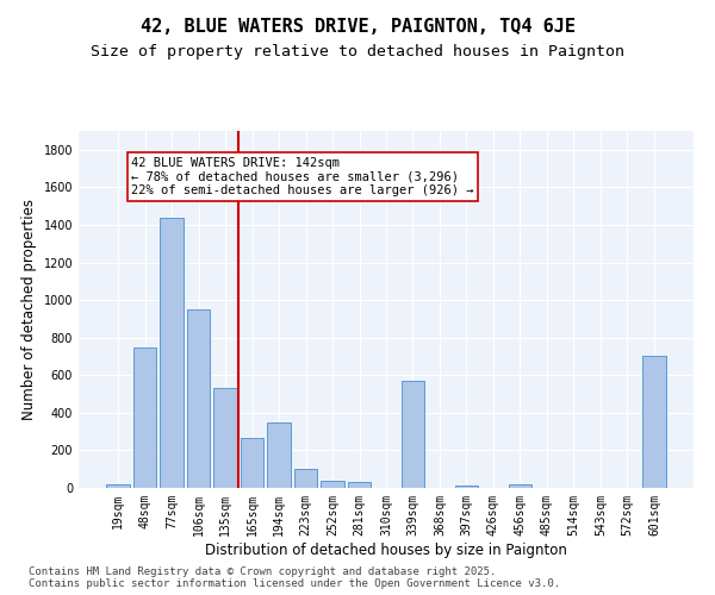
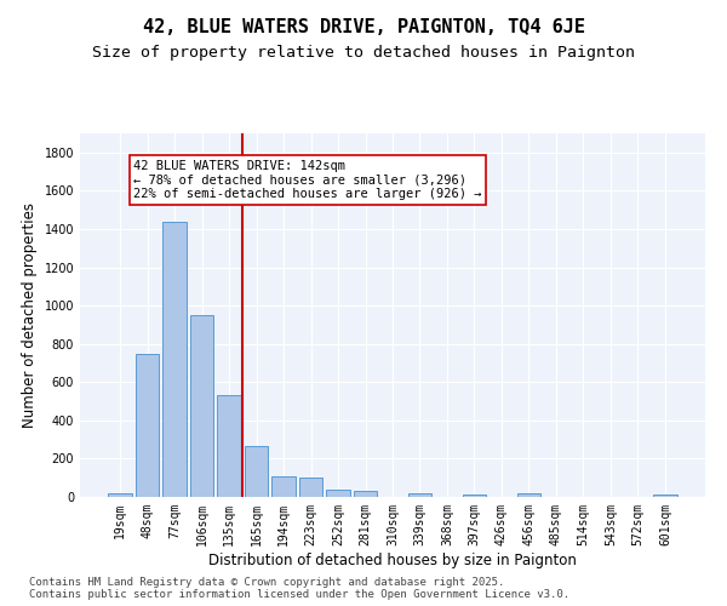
194sqm: 350 -> 110
339sqm: 570 -> 20
601sqm: 700 -> 10
